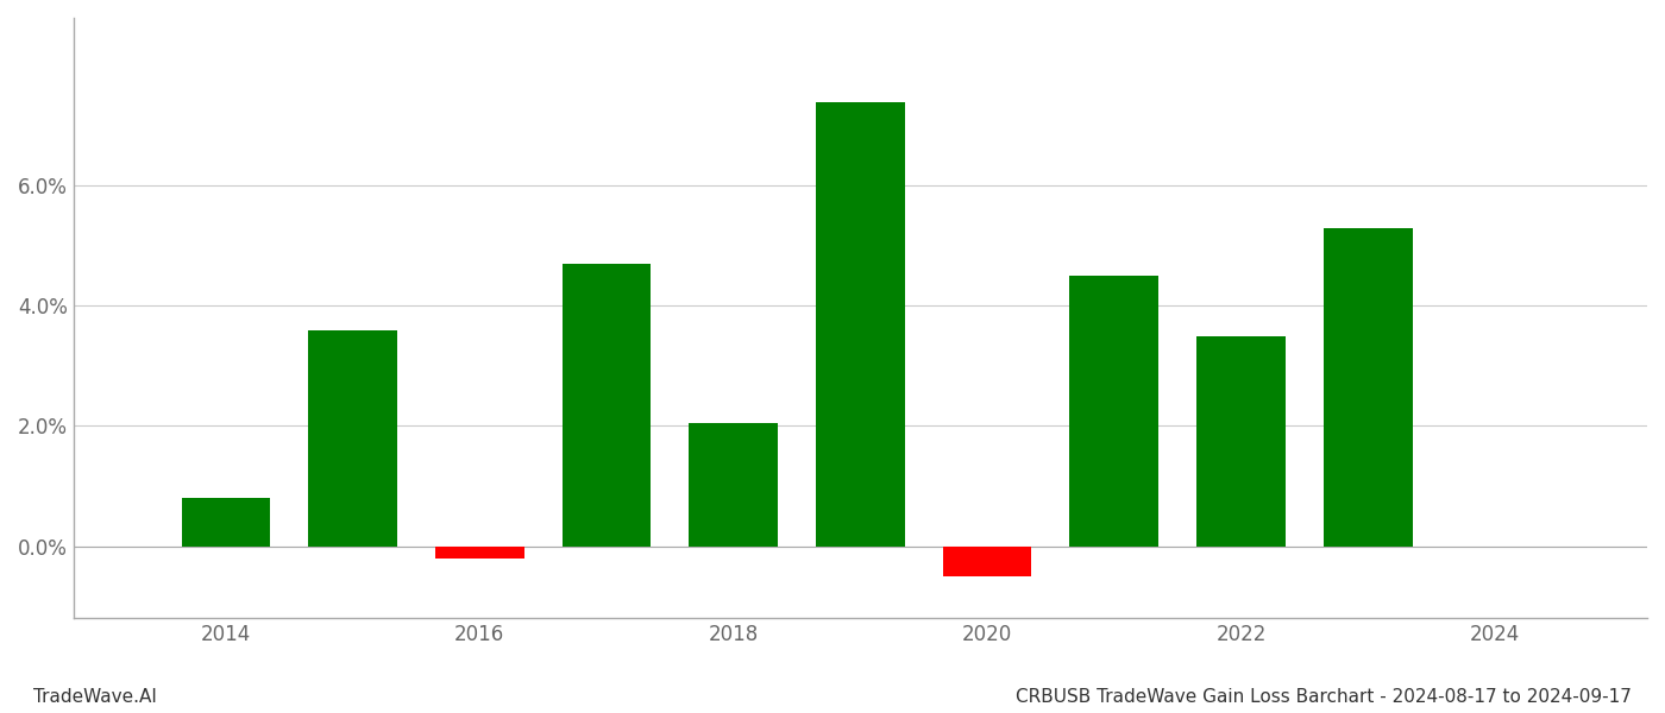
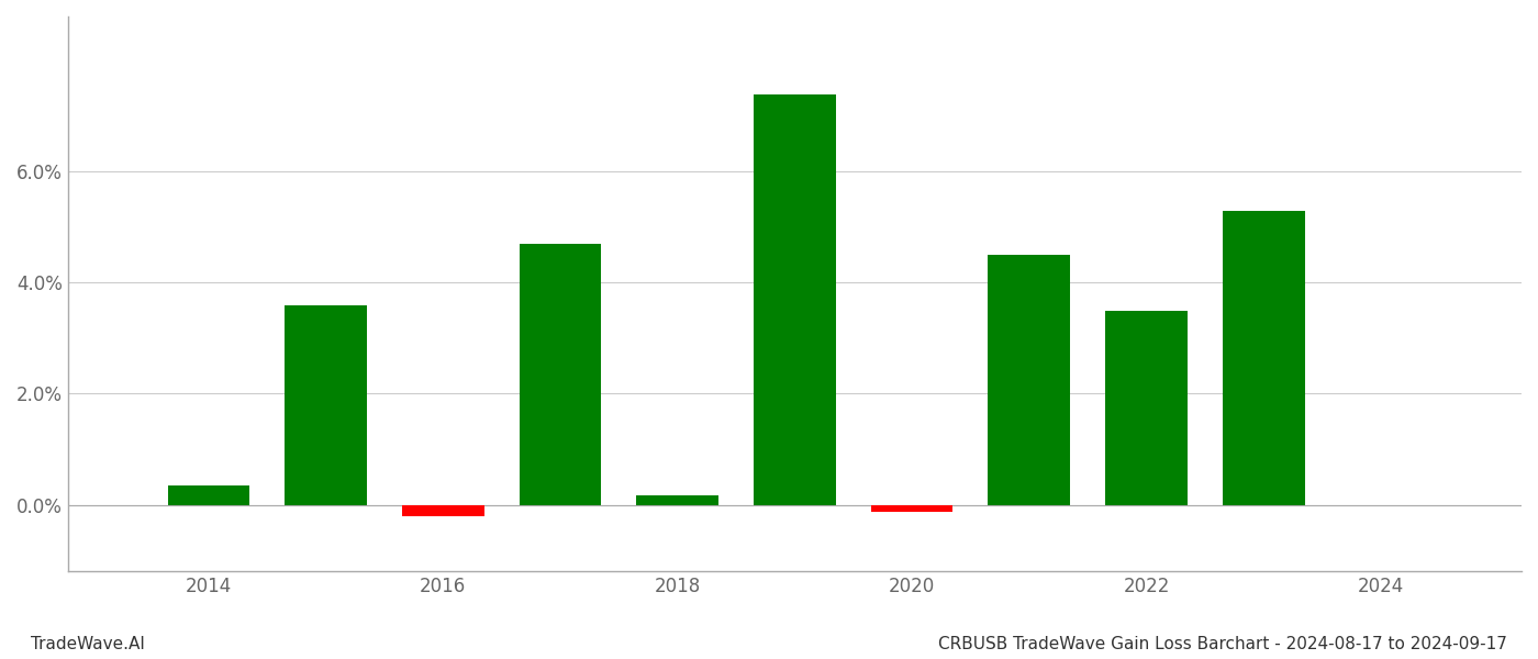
2014: 0.80% -> 0.34%
2018: 2.05% -> 0.16%
2020: -0.50% -> -0.12%
